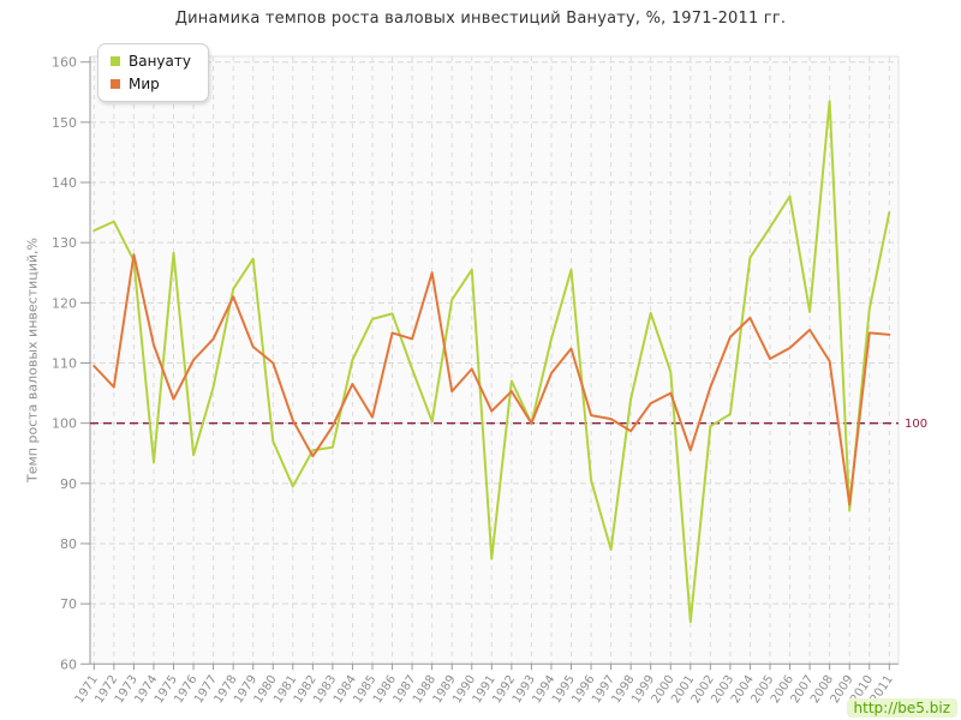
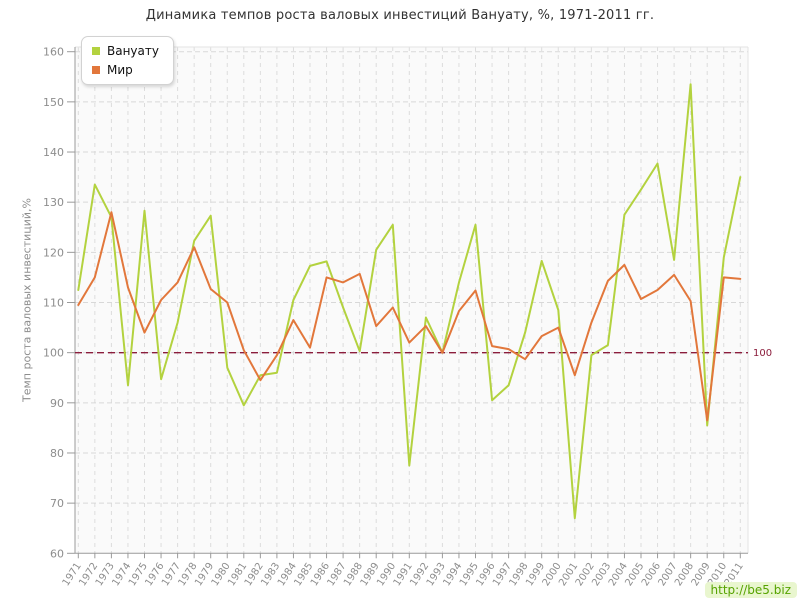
Вануату/1971: 132 -> 112
Мир/1972: 106 -> 115
Мир/1988: 125 -> 116
Вануату/1997: 79 -> 94
